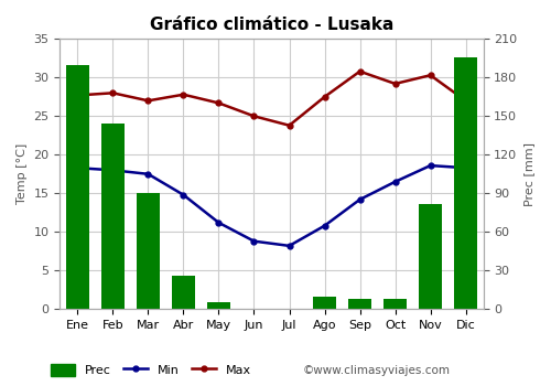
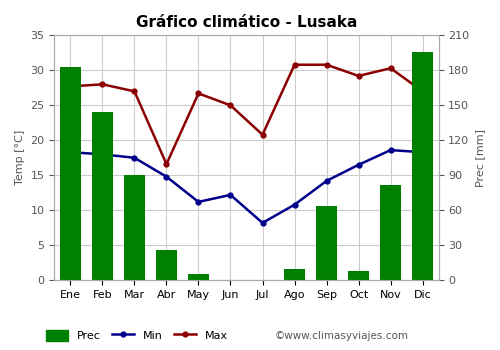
Prec/Ene: 190 -> 183
Max/Abr: 27.8 -> 16.6
Min/Jun: 8.8 -> 12.2
Max/Jul: 23.8 -> 20.8
Max/Ago: 27.5 -> 30.8
Prec/Sep: 8 -> 64
